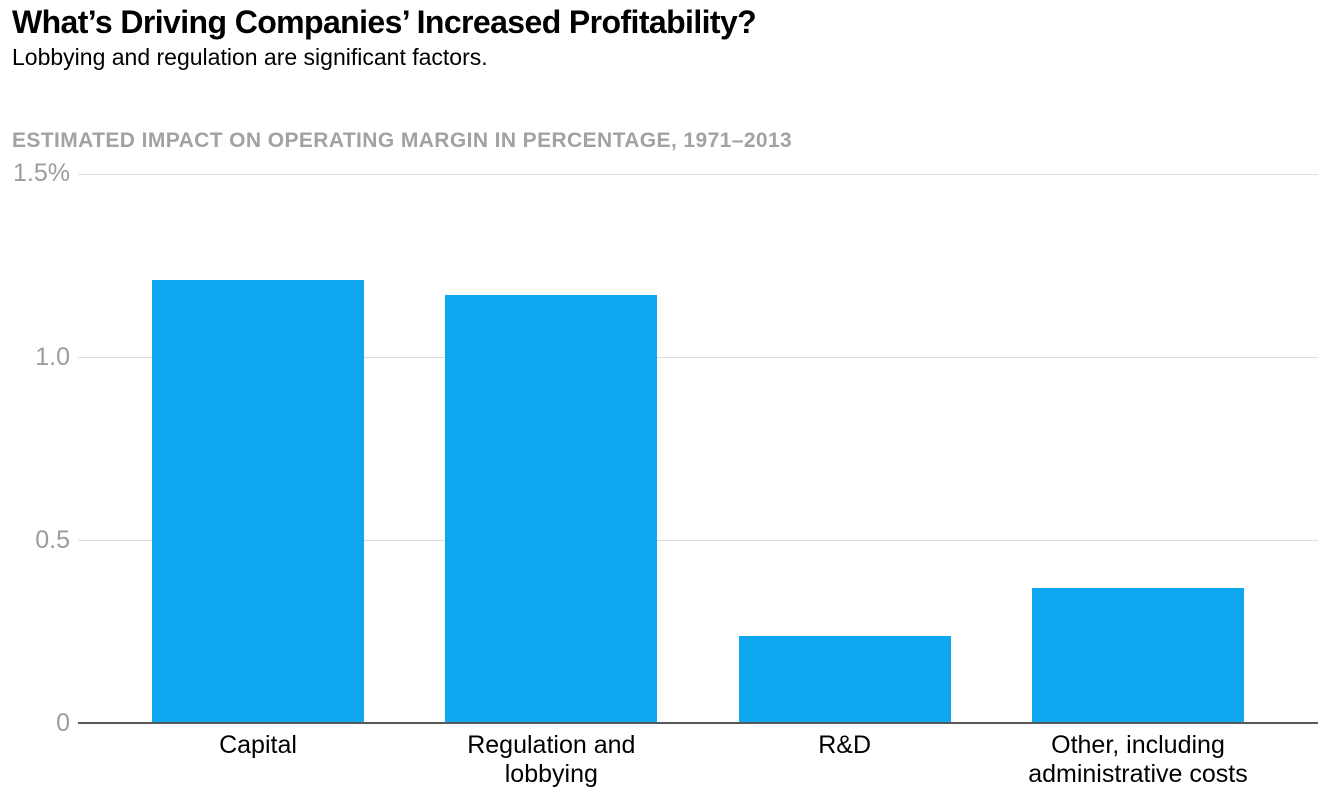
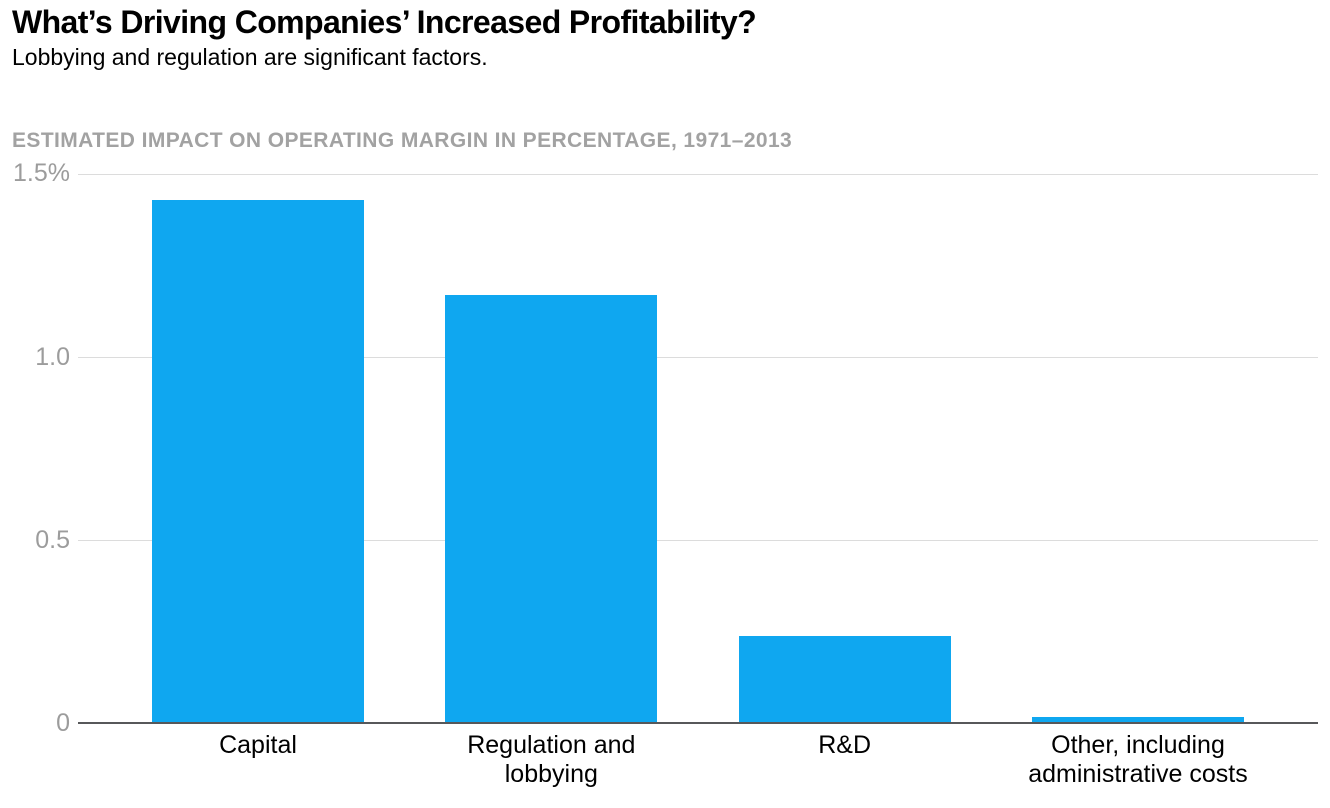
Capital: 1.21% -> 1.43%
Other, including administrative costs: 0.37% -> 0.02%
